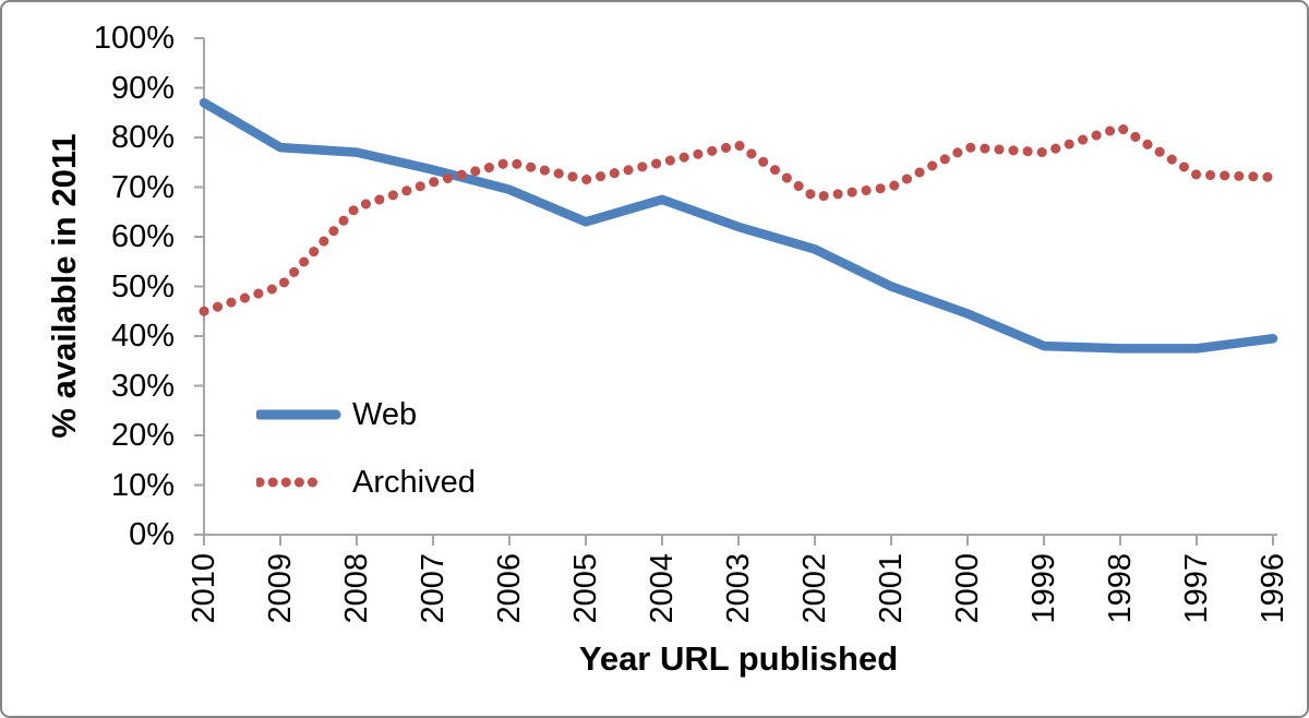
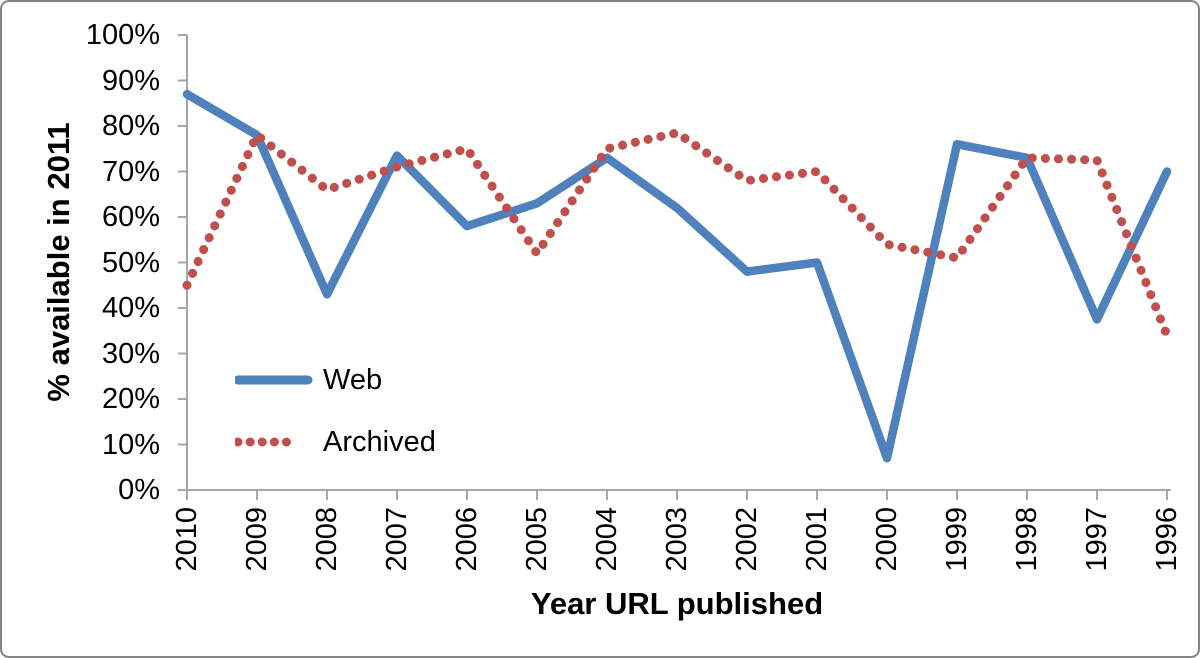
Archived/2009: 50% -> 78%
Web/2008: 77% -> 43%
Web/2006: 70% -> 58%
Archived/2005: 72% -> 52%
Web/2004: 68% -> 73%
Web/2002: 58% -> 48%
Web/2000: 44% -> 7%
Archived/2000: 78% -> 54%
Web/1999: 38% -> 76%
Archived/1999: 77% -> 51%
Web/1998: 38% -> 73%
Archived/1998: 82% -> 73%
Web/1996: 40% -> 70%
Archived/1996: 72% -> 34%
